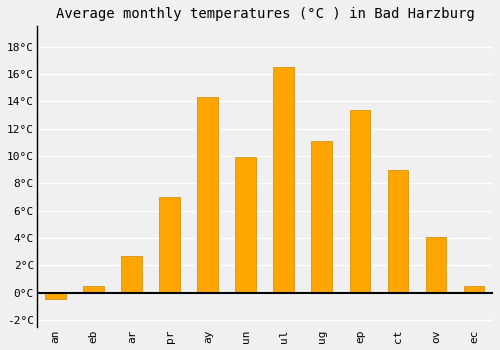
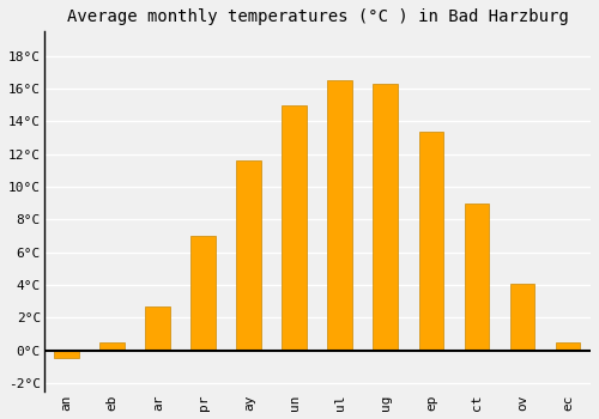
ay: 14.3°C -> 11.6°C
un: 9.9°C -> 15.0°C
ug: 11.1°C -> 16.3°C
